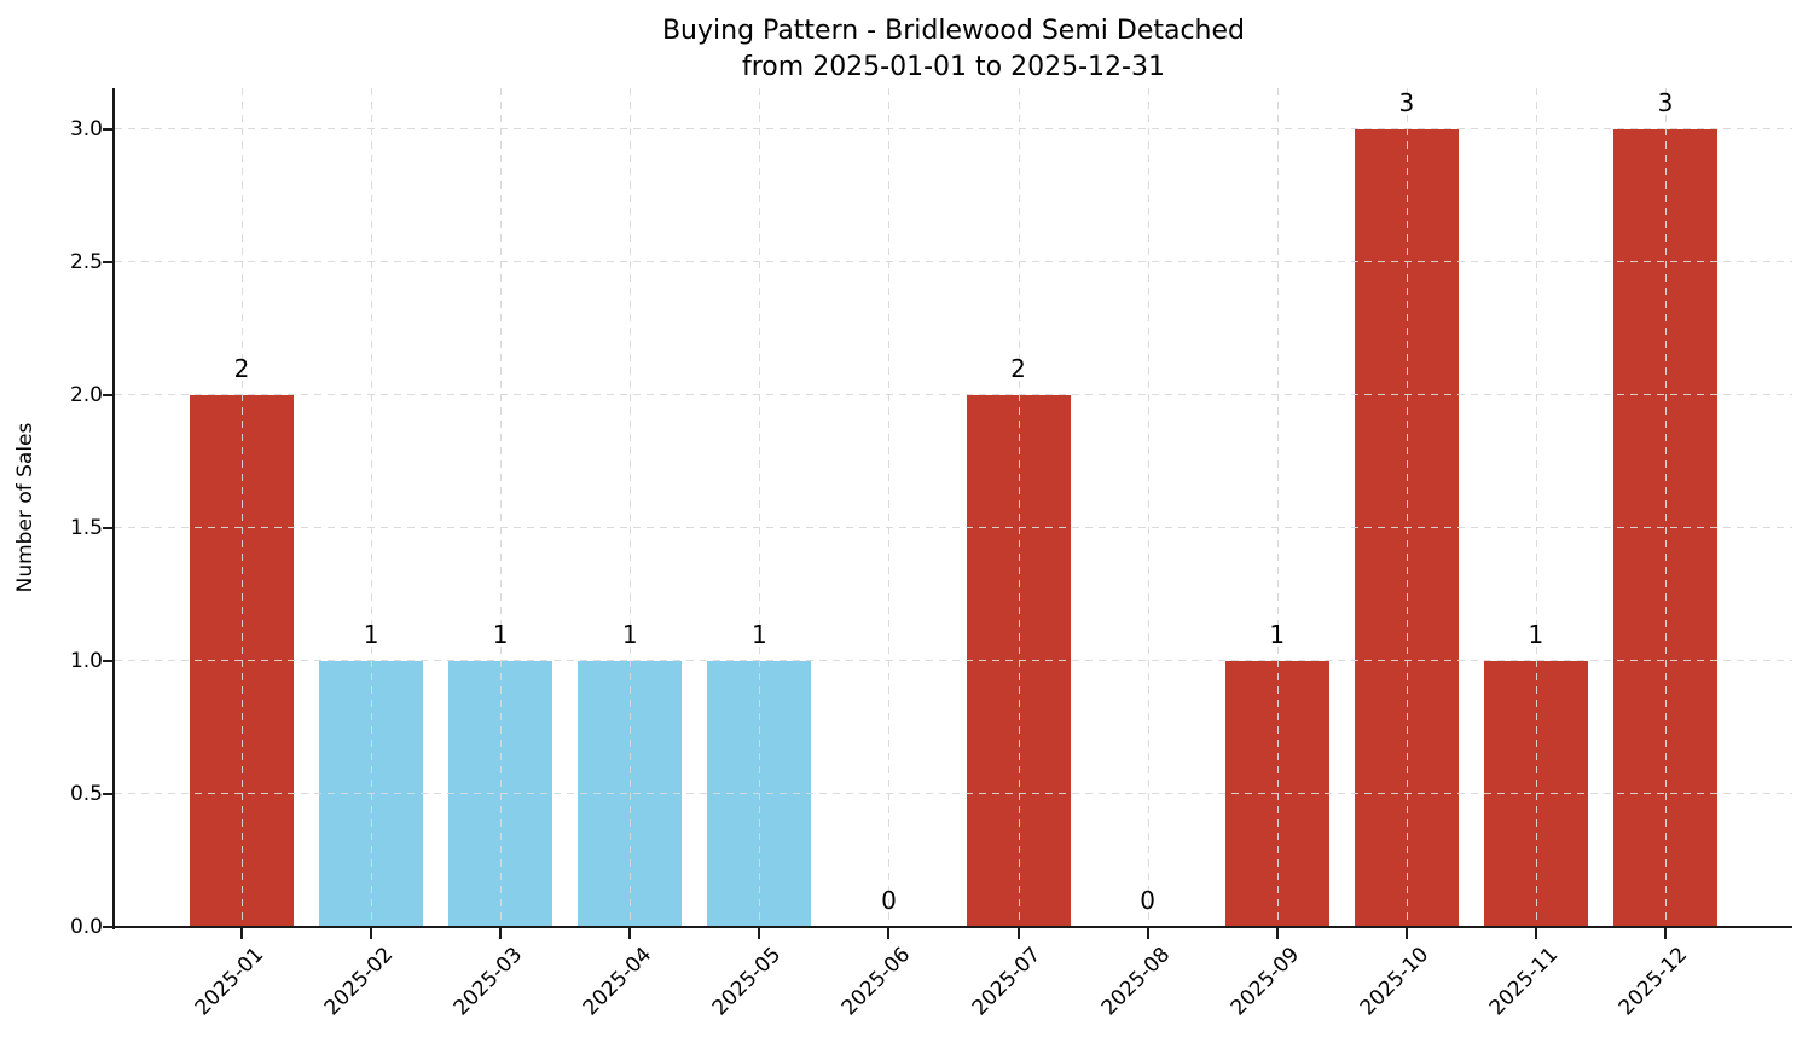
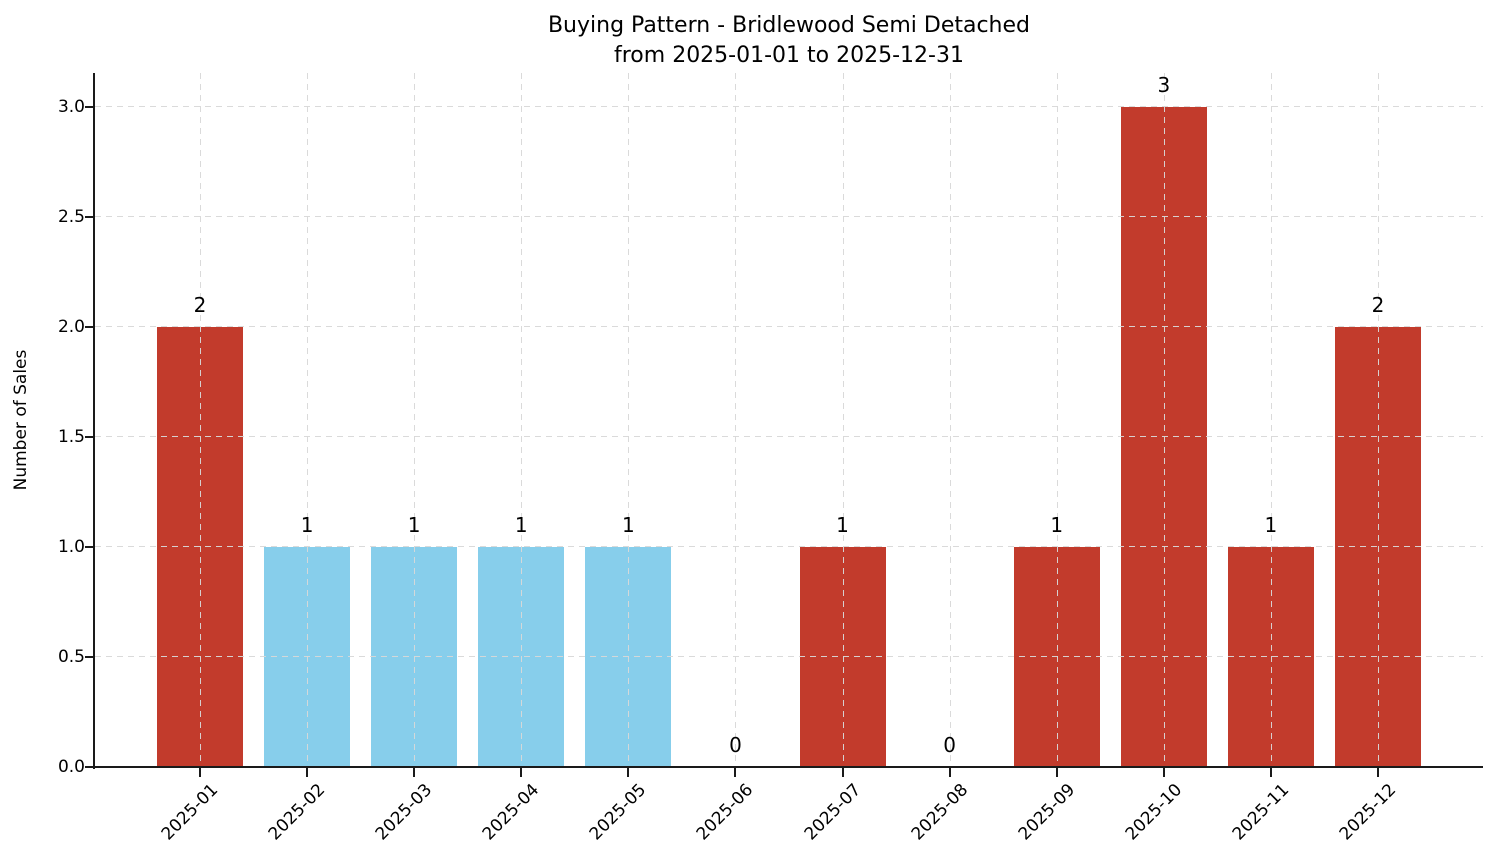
2025-07: 2 -> 1
2025-12: 3 -> 2
